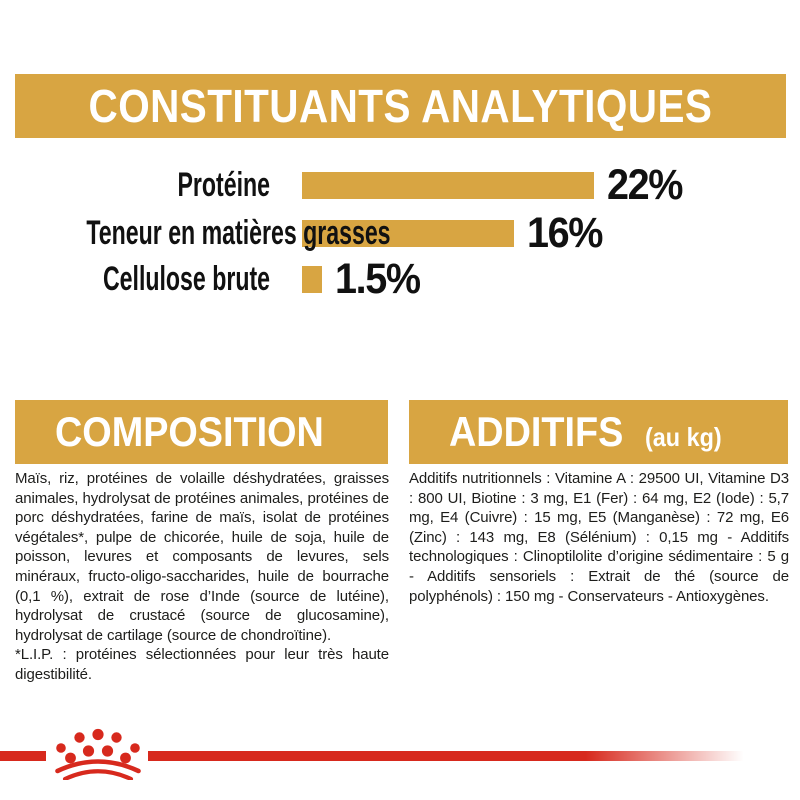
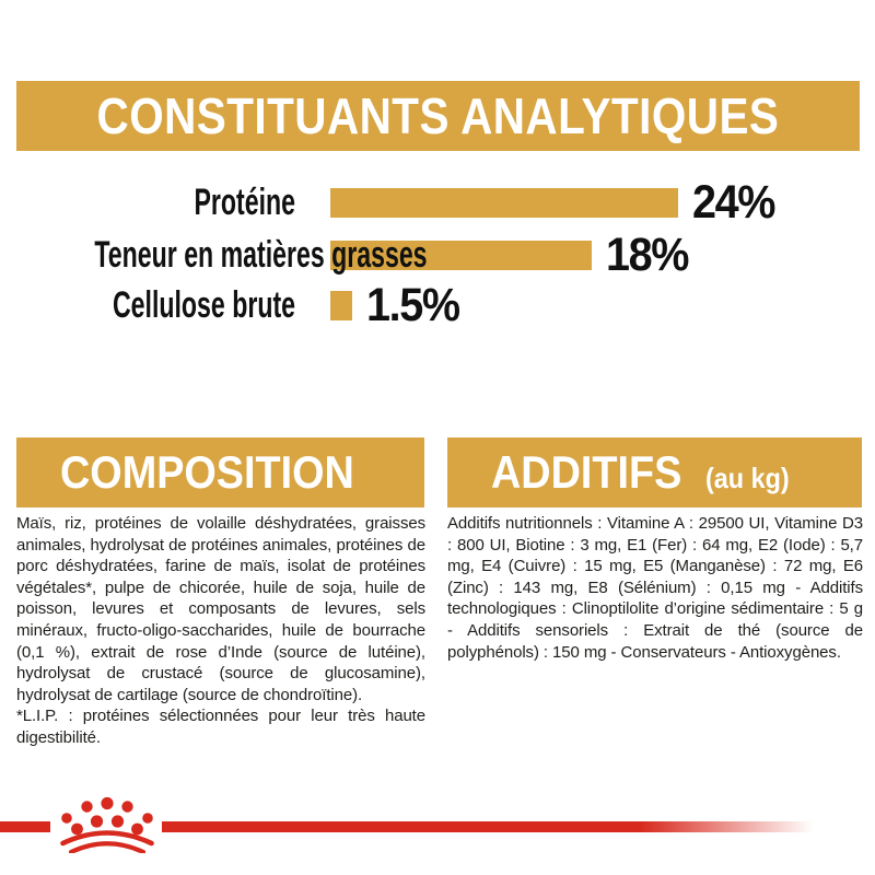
Protéine: 22% -> 24%
Teneur en matières grasses: 16% -> 18%
